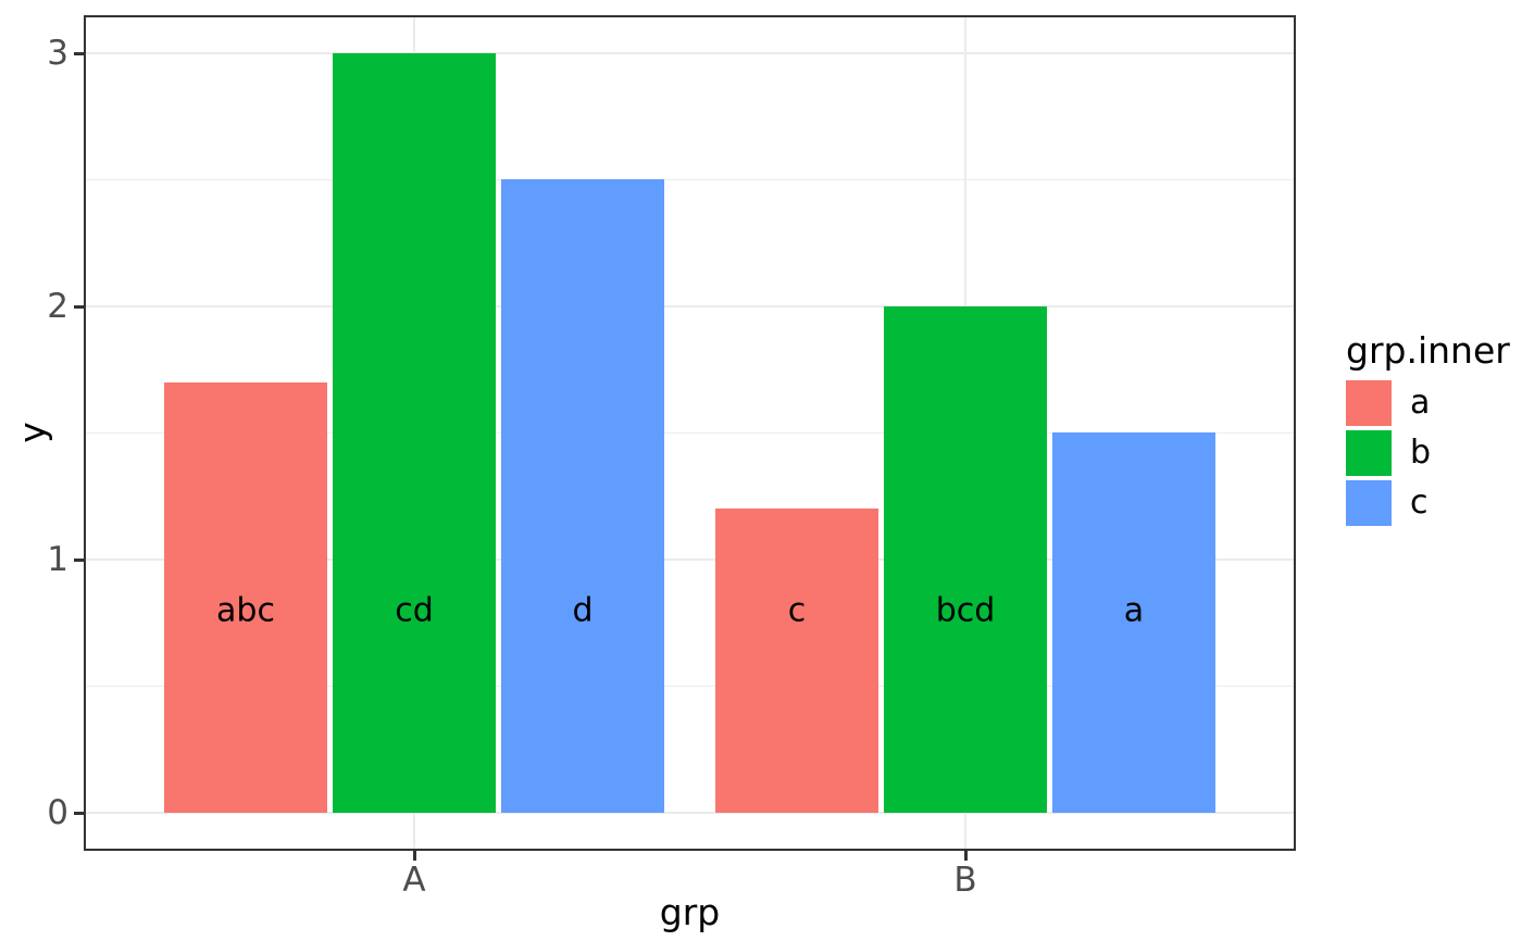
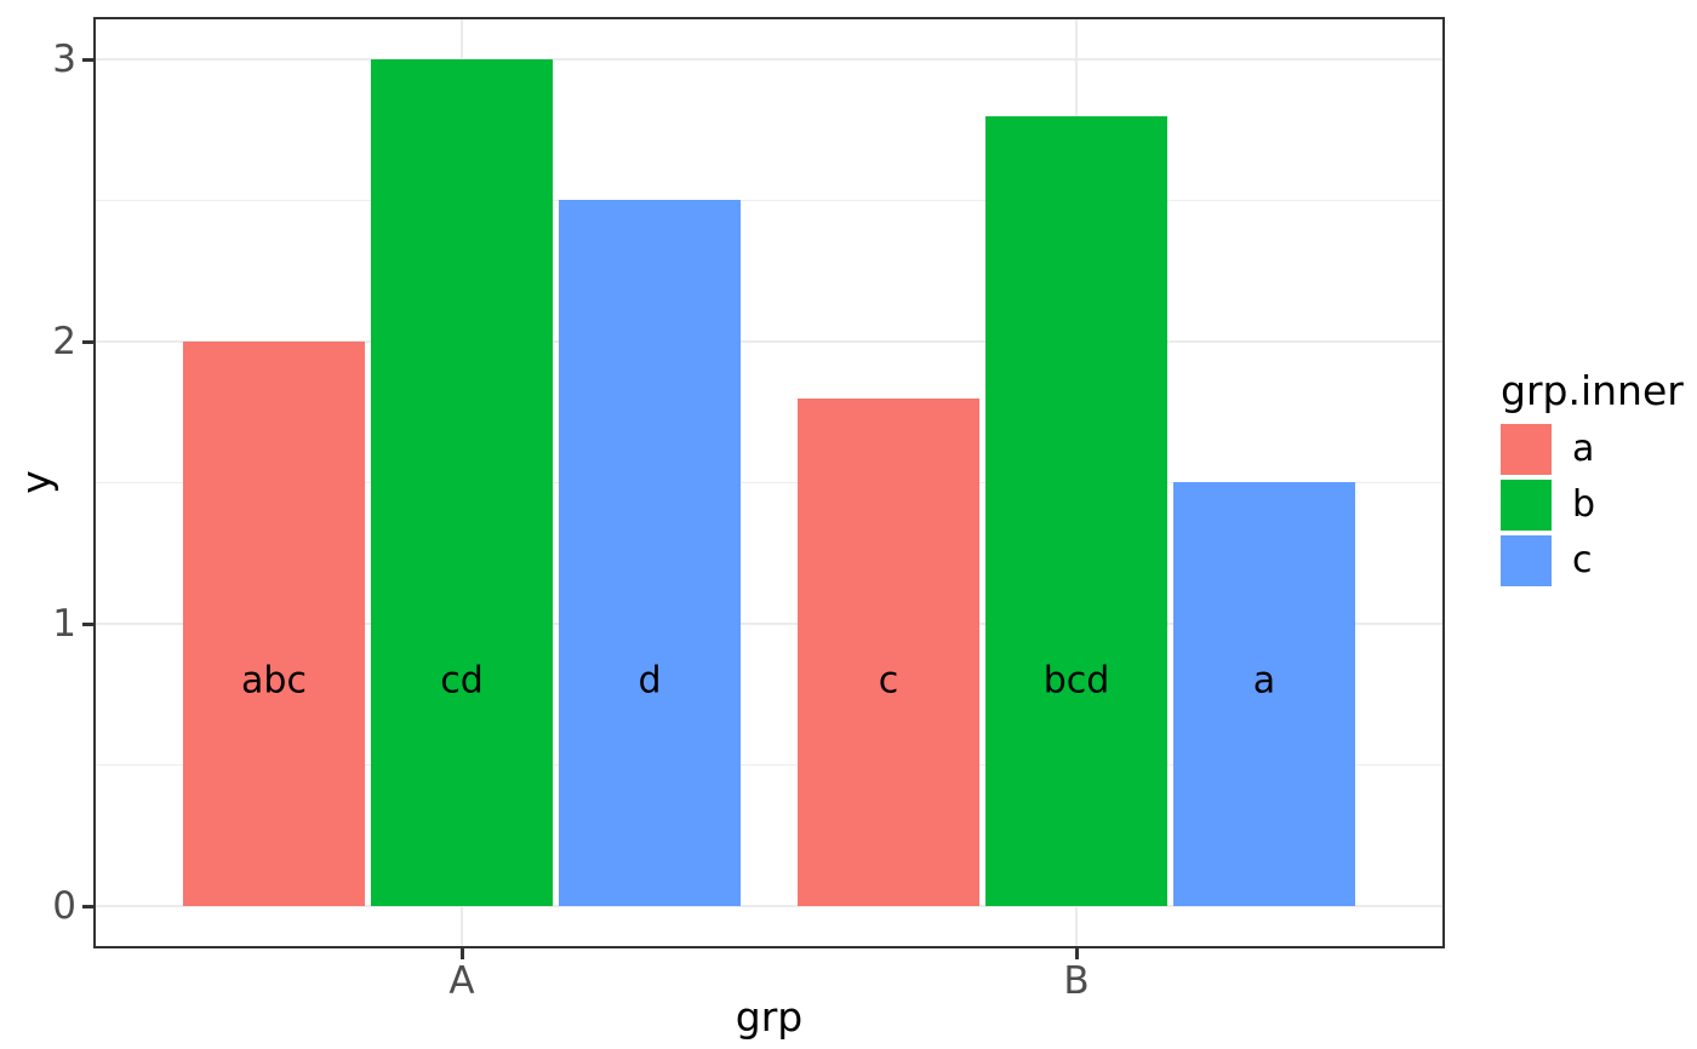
a/A: 1.7 -> 2.0
a/B: 1.2 -> 1.8
b/B: 2.0 -> 2.8
